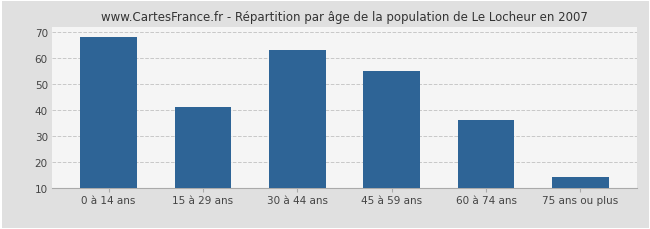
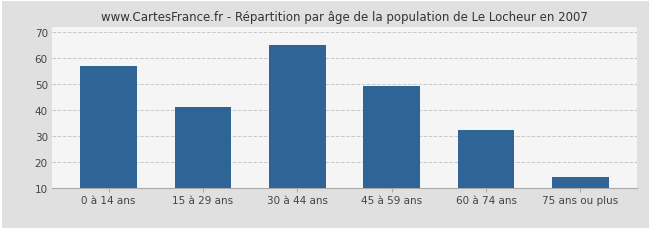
0 à 14 ans: 68 -> 57
30 à 44 ans: 63 -> 65
45 à 59 ans: 55 -> 49
60 à 74 ans: 36 -> 32
